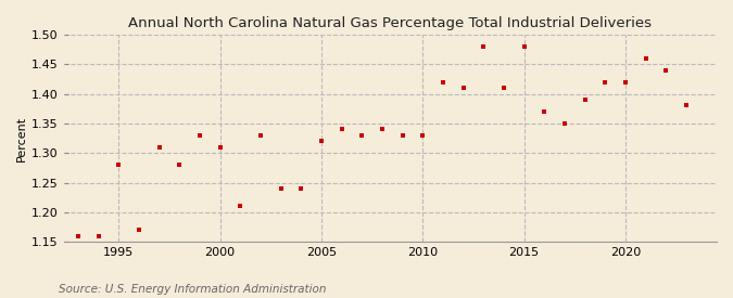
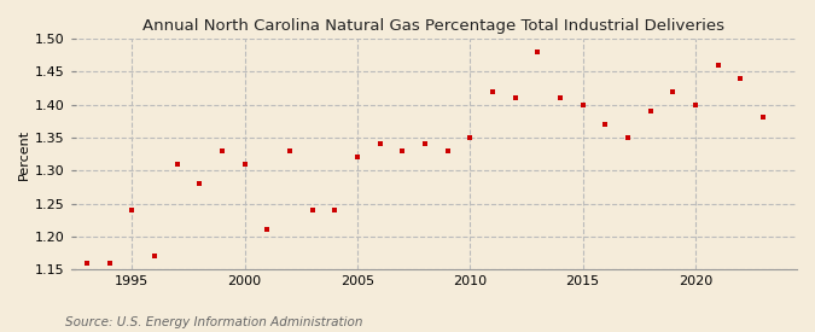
1995: 1.28 -> 1.24
2010: 1.33 -> 1.35
2015: 1.48 -> 1.40
2020: 1.42 -> 1.40
